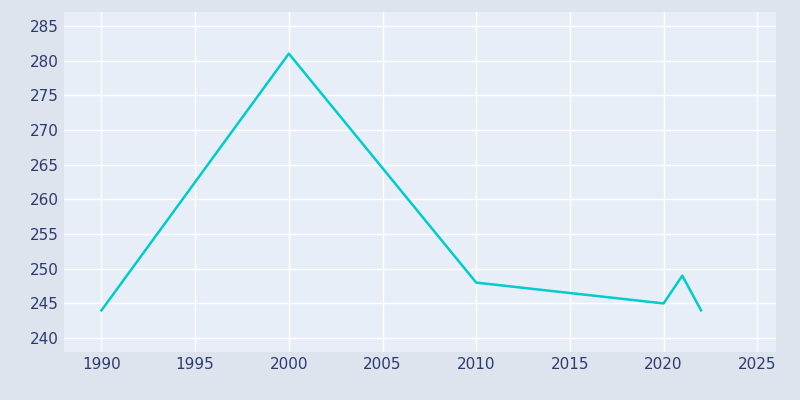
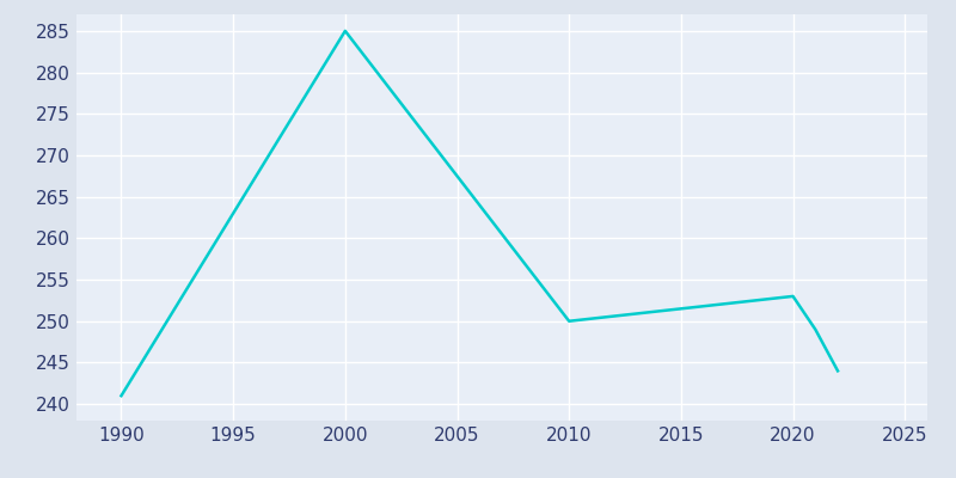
1990: 244 -> 241
2000: 281 -> 285
2010: 248 -> 250
2020: 245 -> 253
